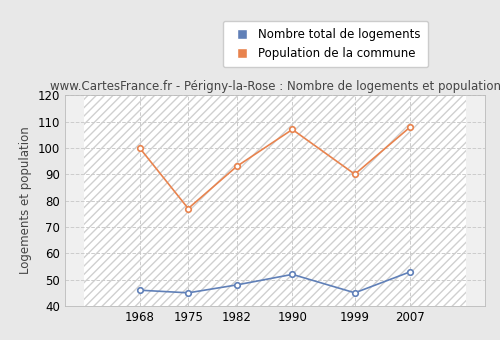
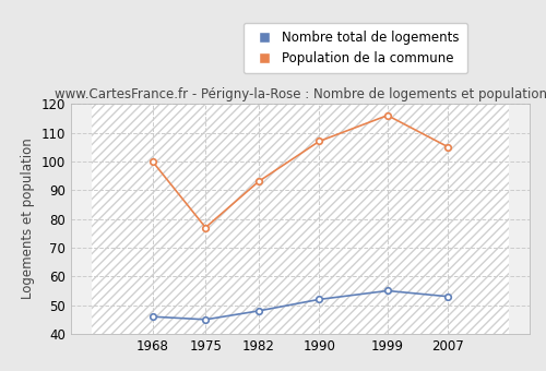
Nombre total de logements/1999: 45 -> 55
Population de la commune/1999: 90 -> 116
Population de la commune/2007: 108 -> 105
